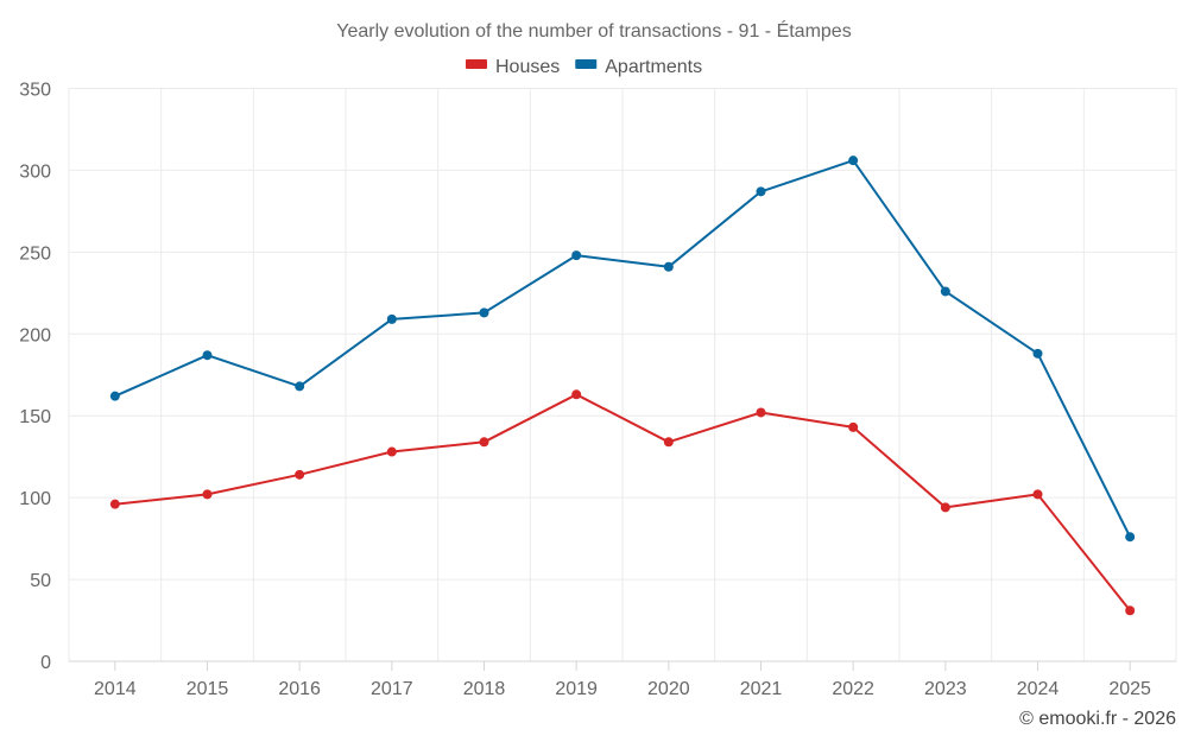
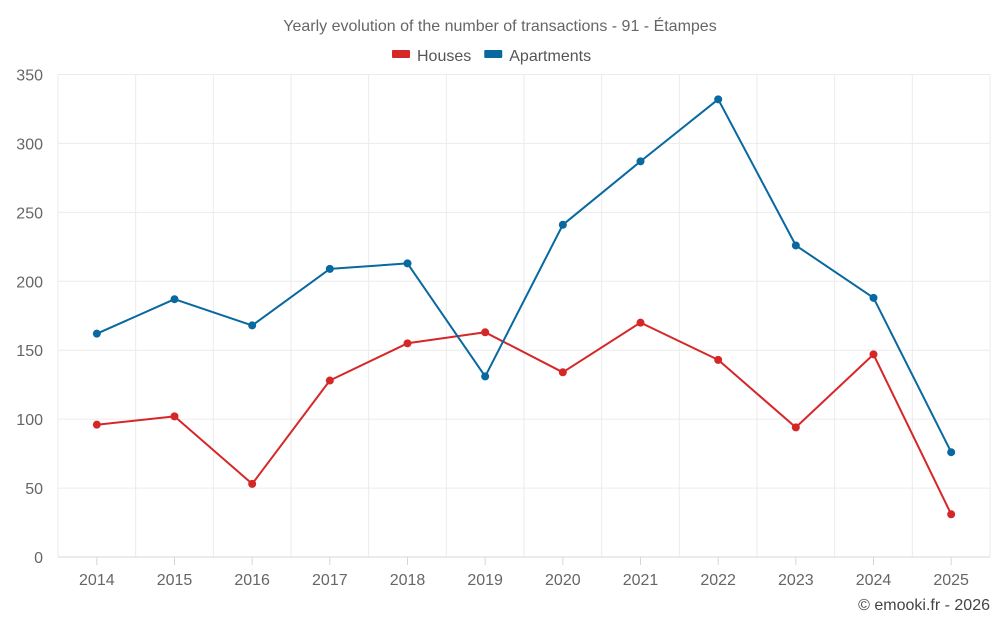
Houses/2016: 114 -> 53
Houses/2018: 134 -> 155
Apartments/2019: 248 -> 131
Houses/2021: 152 -> 170
Apartments/2022: 306 -> 332
Houses/2024: 102 -> 147
